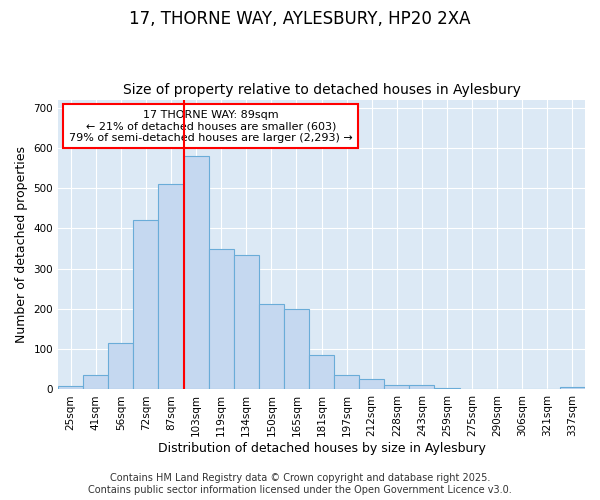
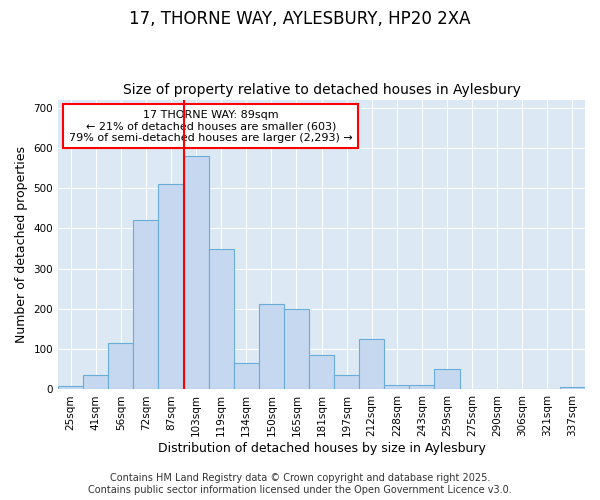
134sqm: 335 -> 65
212sqm: 25 -> 125
259sqm: 3 -> 50
